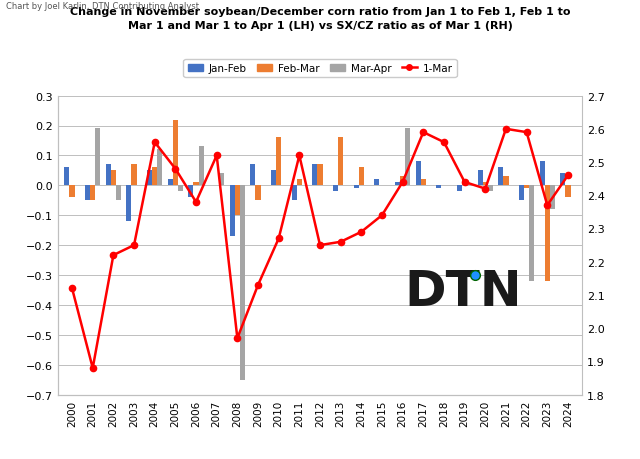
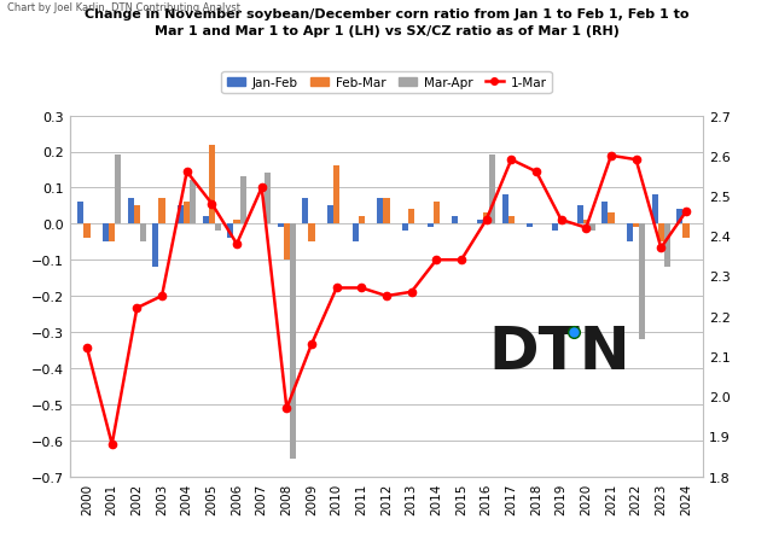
Mar-Apr/2007: 0.04 -> 0.14
Jan-Feb/2008: -0.17 -> -0.01
1-Mar/2011: 2.52 -> 2.27
Feb-Mar/2013: 0.16 -> 0.04
1-Mar/2014: 2.29 -> 2.34
Feb-Mar/2023: -0.32 -> -0.05
Mar-Apr/2023: -0.08 -> -0.12
